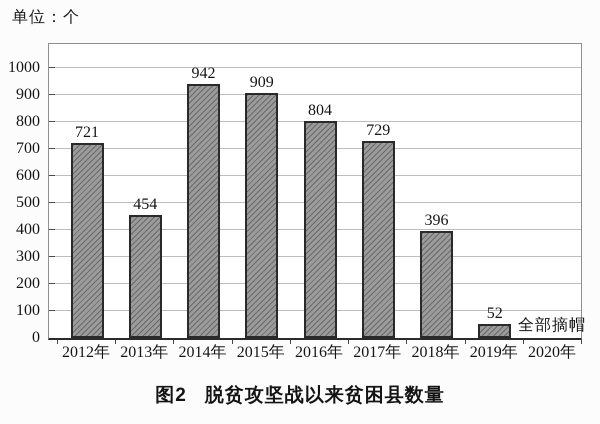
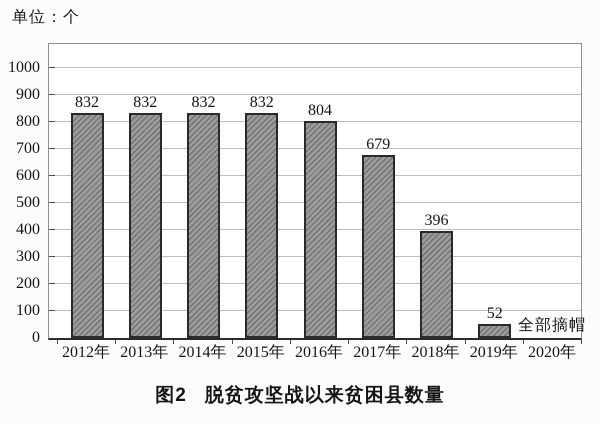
2012年: 721 -> 832
2013年: 454 -> 832
2014年: 942 -> 832
2015年: 909 -> 832
2017年: 729 -> 679
